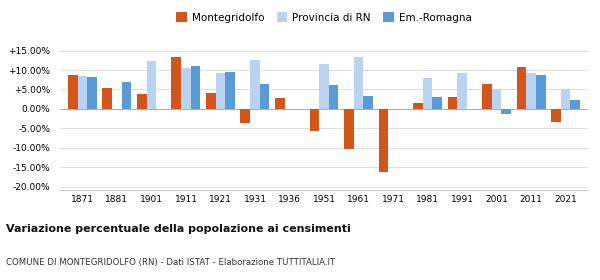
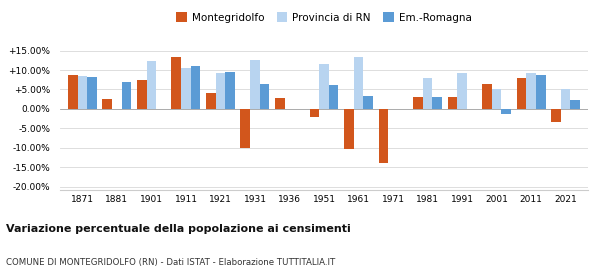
Montegridolfo/1881: 5.3% -> 2.5%
Montegridolfo/1901: 3.8% -> 7.5%
Montegridolfo/1931: -3.7% -> -10.0%
Montegridolfo/1951: -5.8% -> -2.0%
Montegridolfo/1971: -16.3% -> -14.0%
Montegridolfo/1981: 1.6% -> 3.0%
Montegridolfo/2011: 10.8% -> 8.0%
